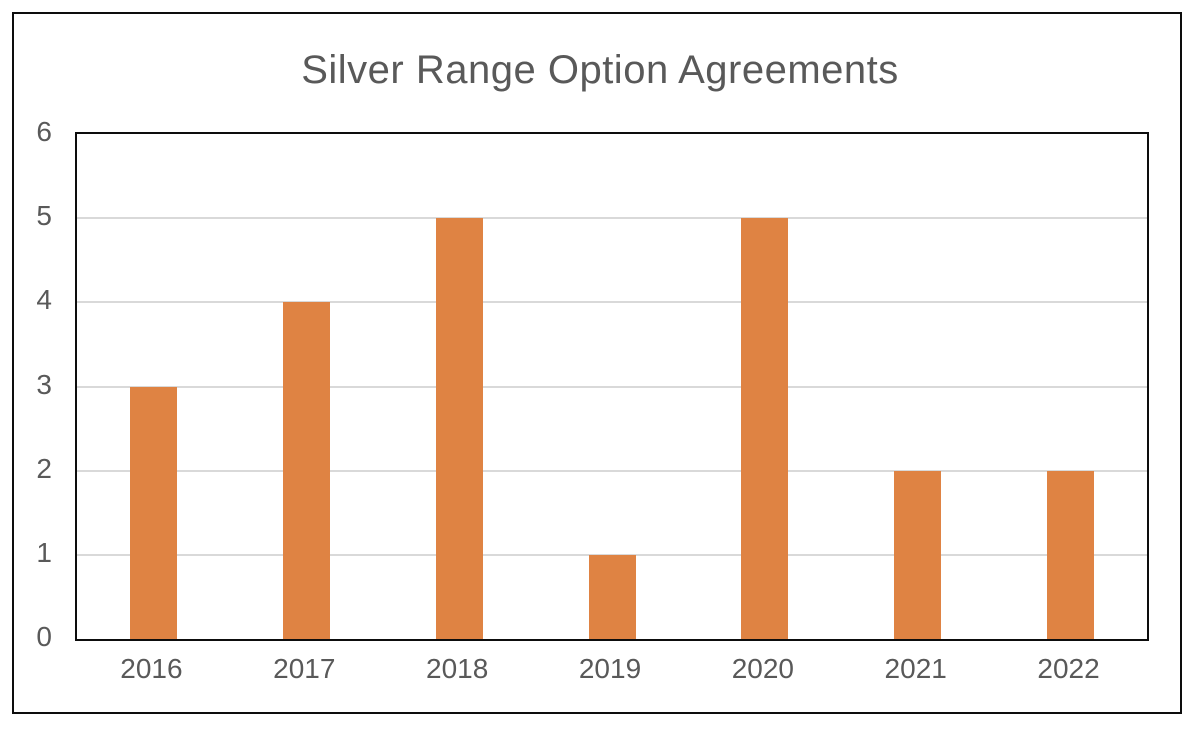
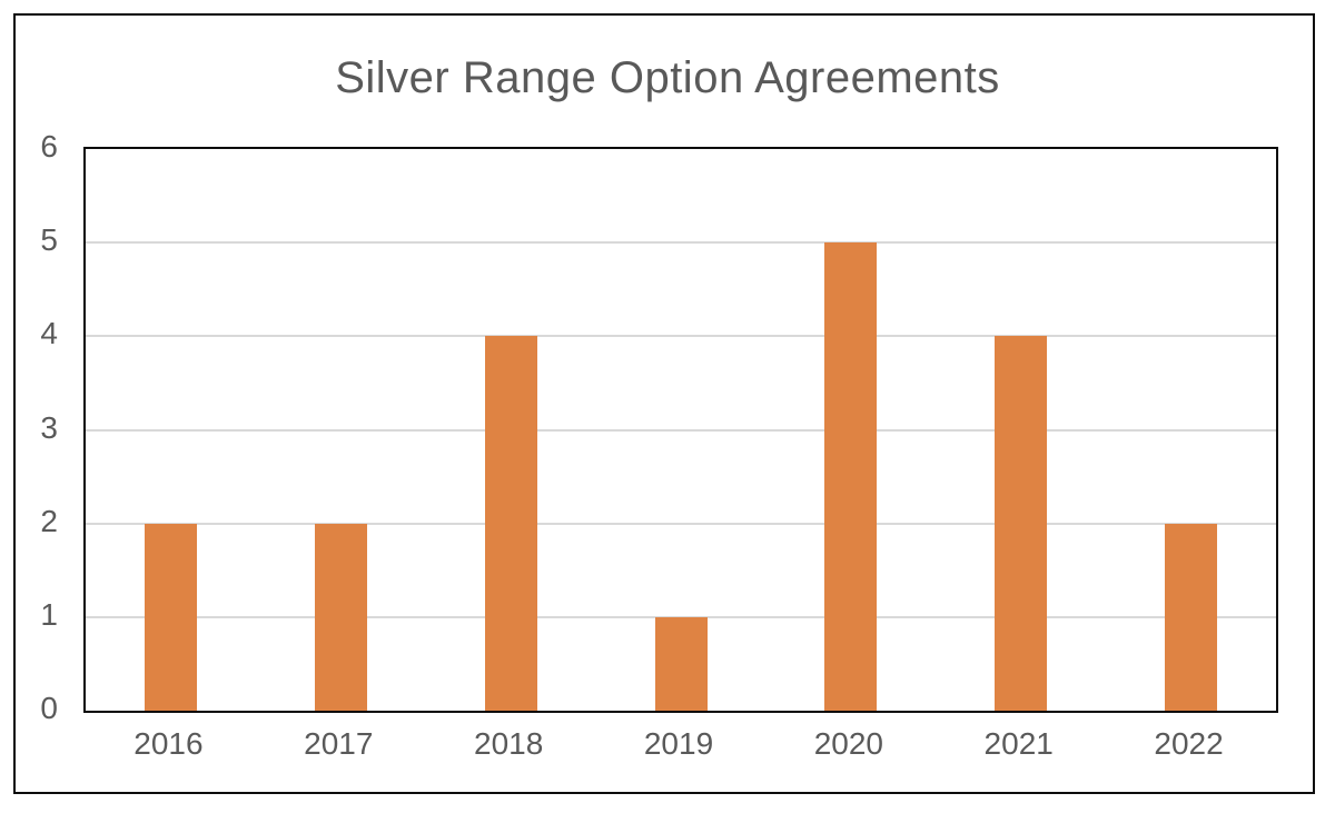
2016: 3 -> 2
2017: 4 -> 2
2018: 5 -> 4
2021: 2 -> 4
